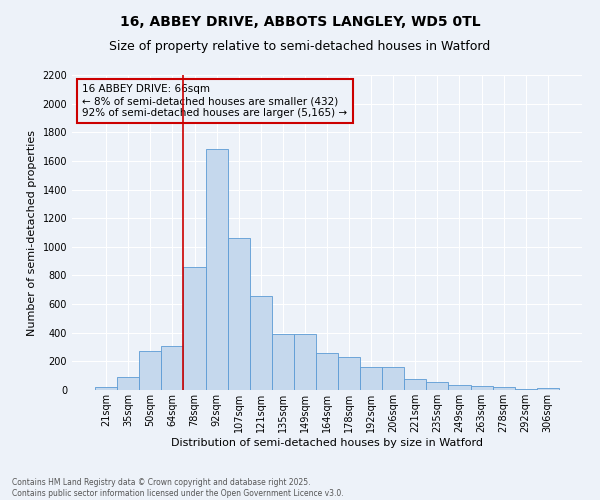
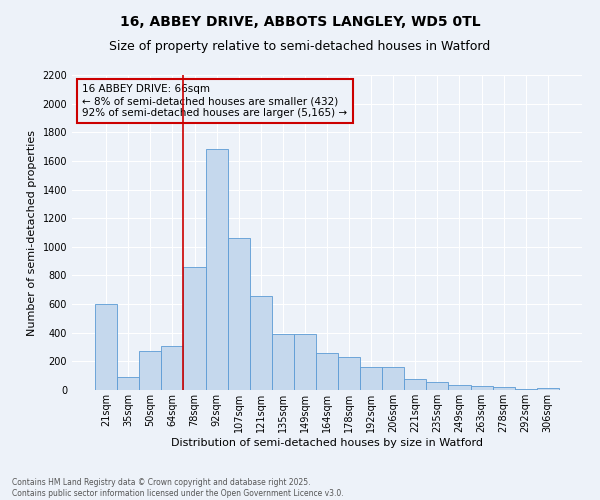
21sqm: 20 -> 600
